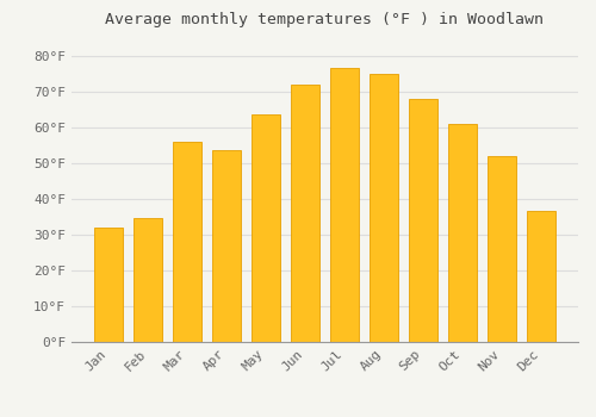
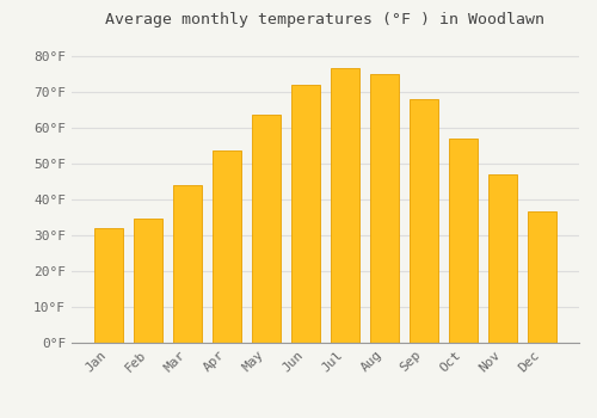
Mar: 56.0°F -> 44.0°F
Oct: 61.0°F -> 57.0°F
Nov: 52.0°F -> 47.0°F
